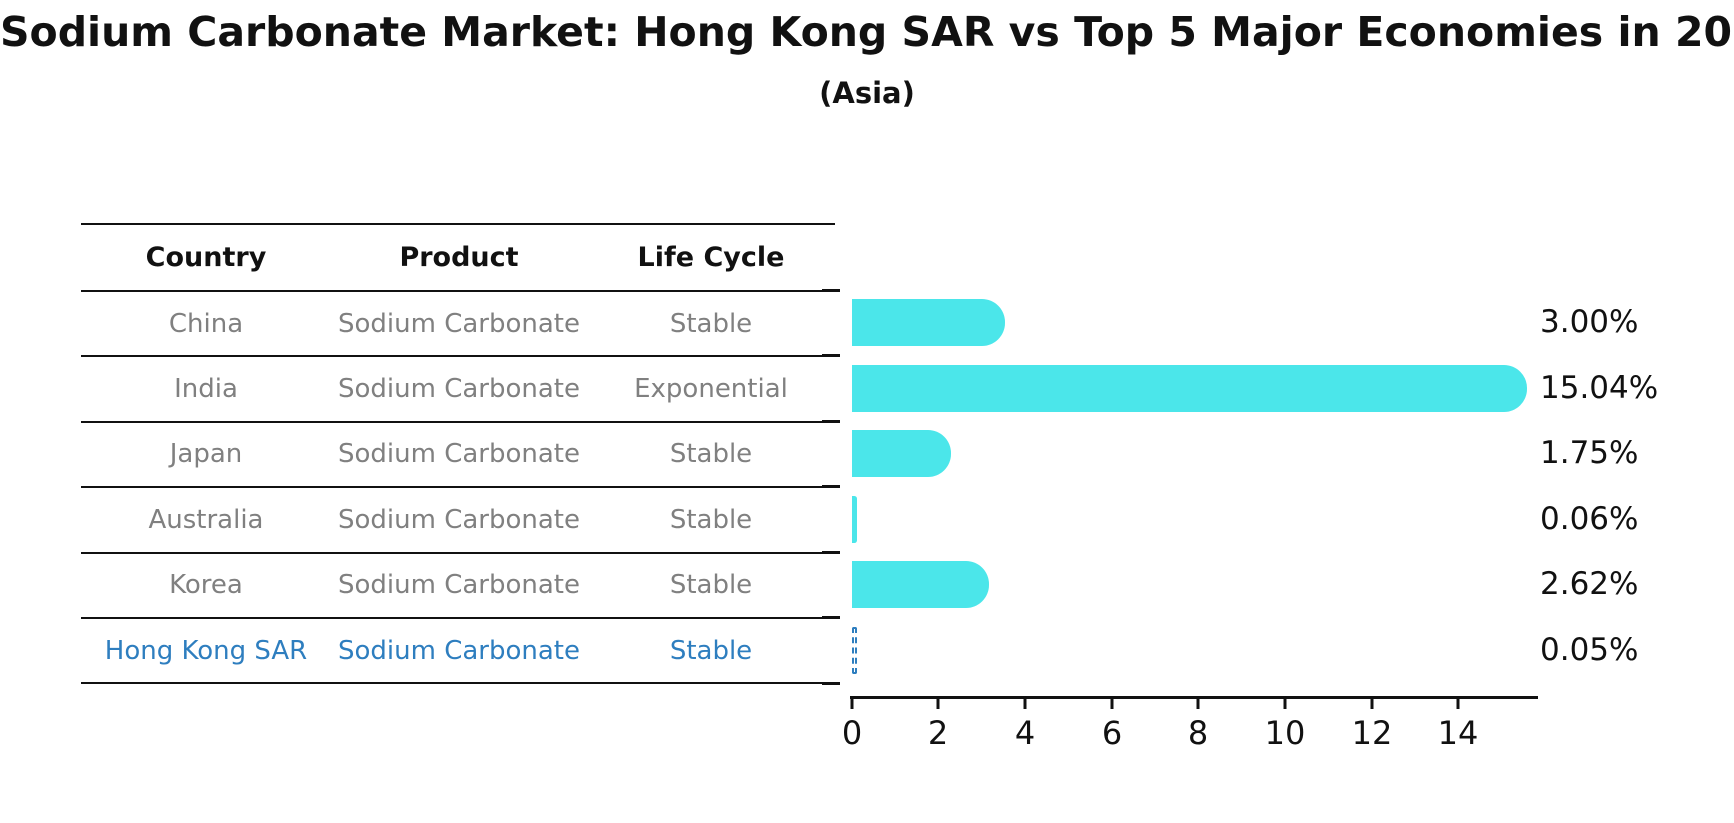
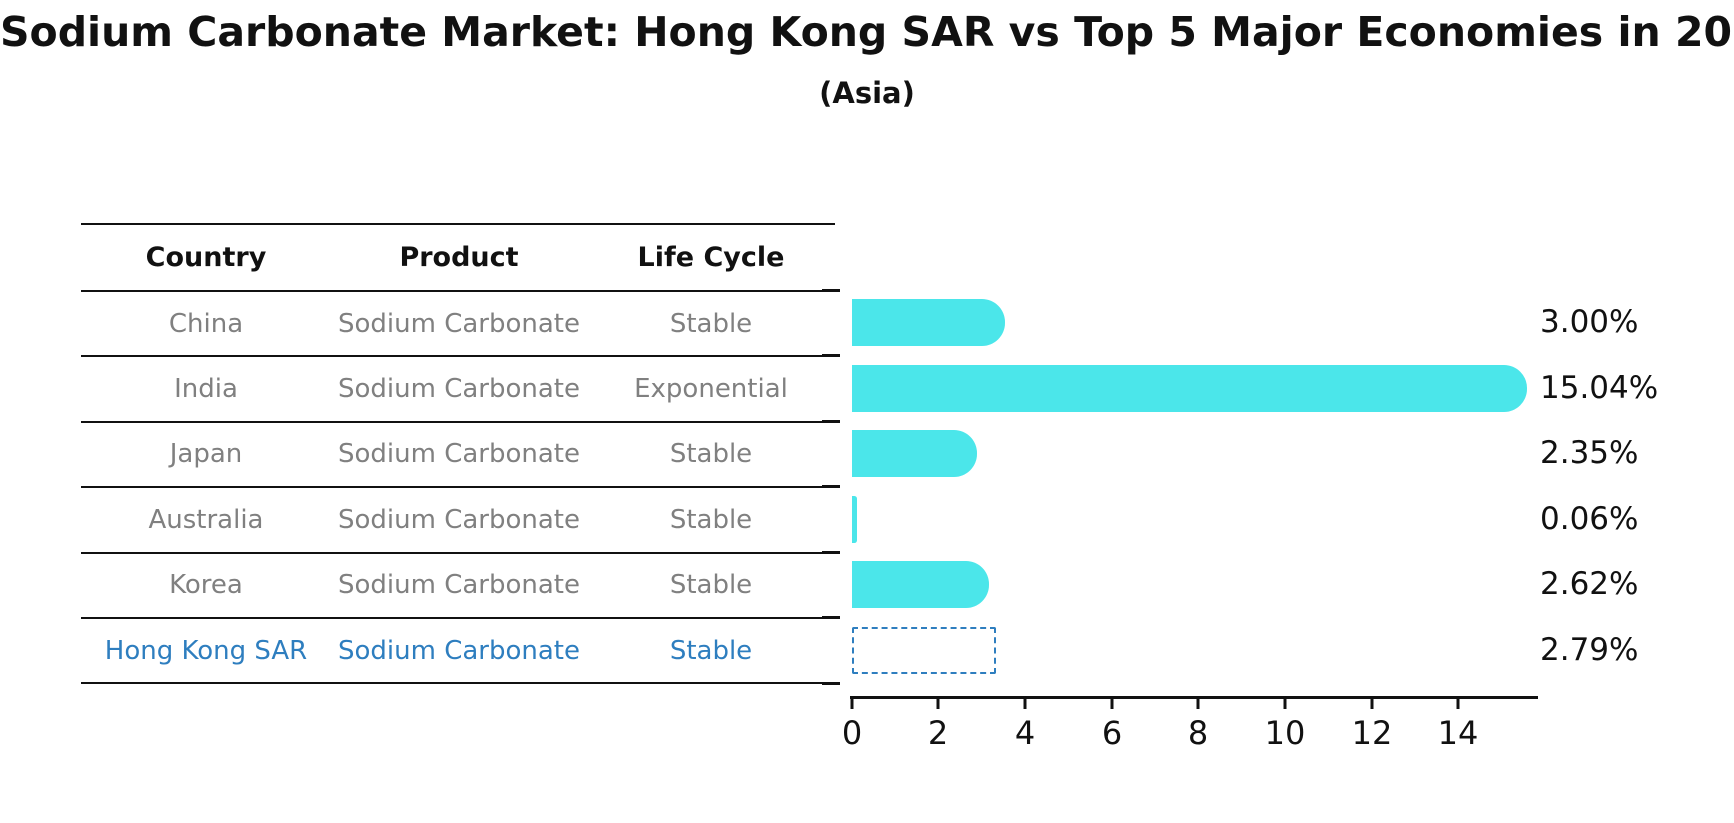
Japan: 1.75% -> 2.35%
Hong Kong SAR: 0.05% -> 2.79%
